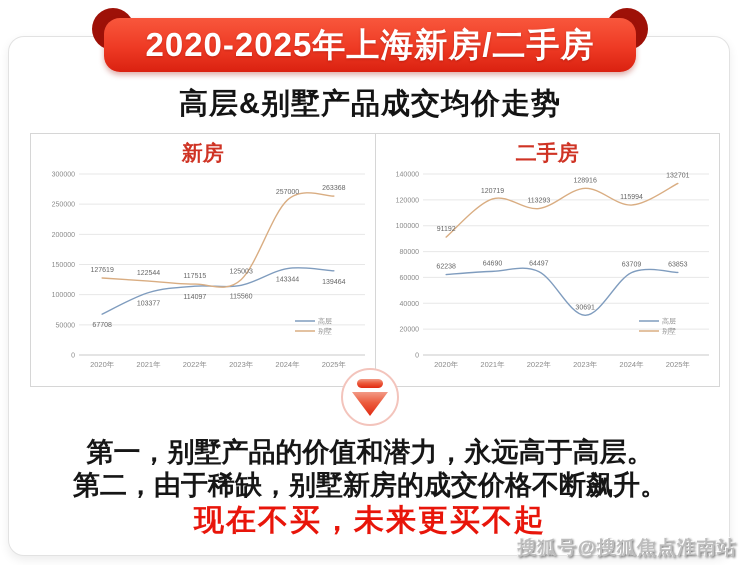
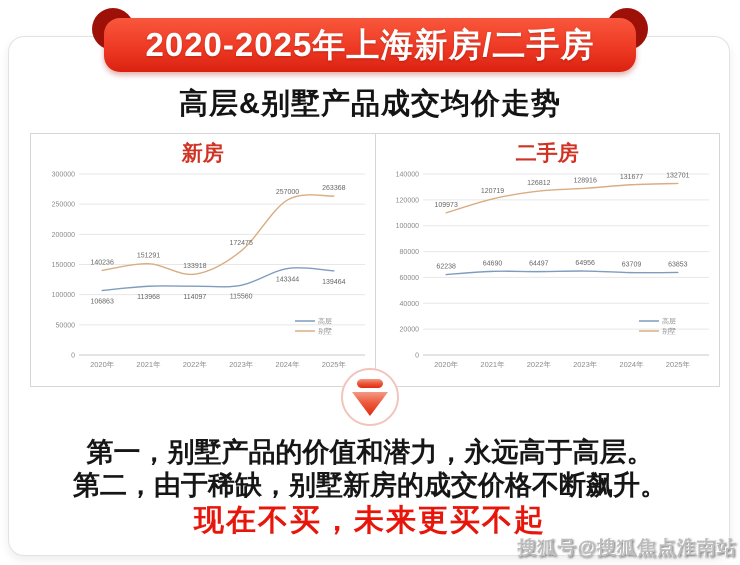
新房/高层/2020年: 67708 -> 106863
新房/别墅/2020年: 127619 -> 140236
新房/高层/2021年: 103377 -> 113968
新房/别墅/2021年: 122544 -> 151291
新房/别墅/2022年: 117515 -> 133918
新房/别墅/2023年: 125003 -> 172475
二手房/别墅/2020年: 91192 -> 109973
二手房/别墅/2022年: 113293 -> 126812
二手房/高层/2023年: 30691 -> 64956
二手房/别墅/2024年: 115994 -> 131677
